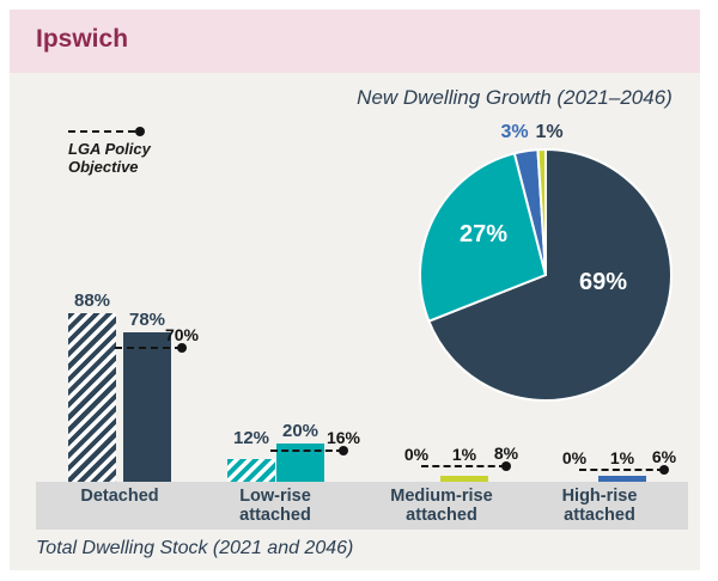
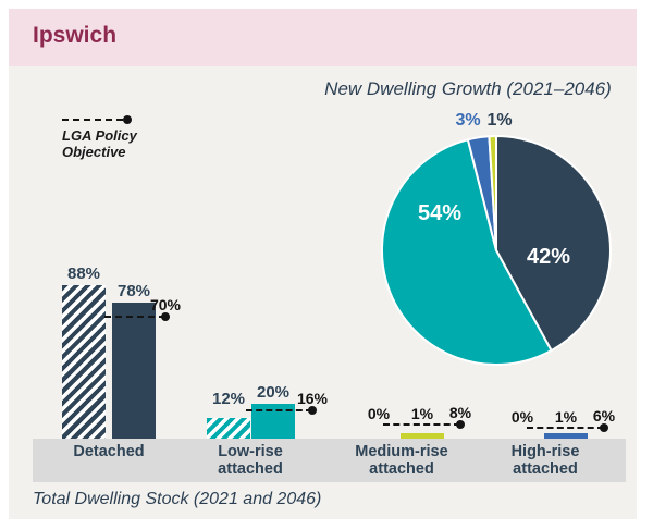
New Dwelling Growth (2021–2046)/Detached: 69% -> 42%
New Dwelling Growth (2021–2046)/Low-rise attached: 27% -> 54%
